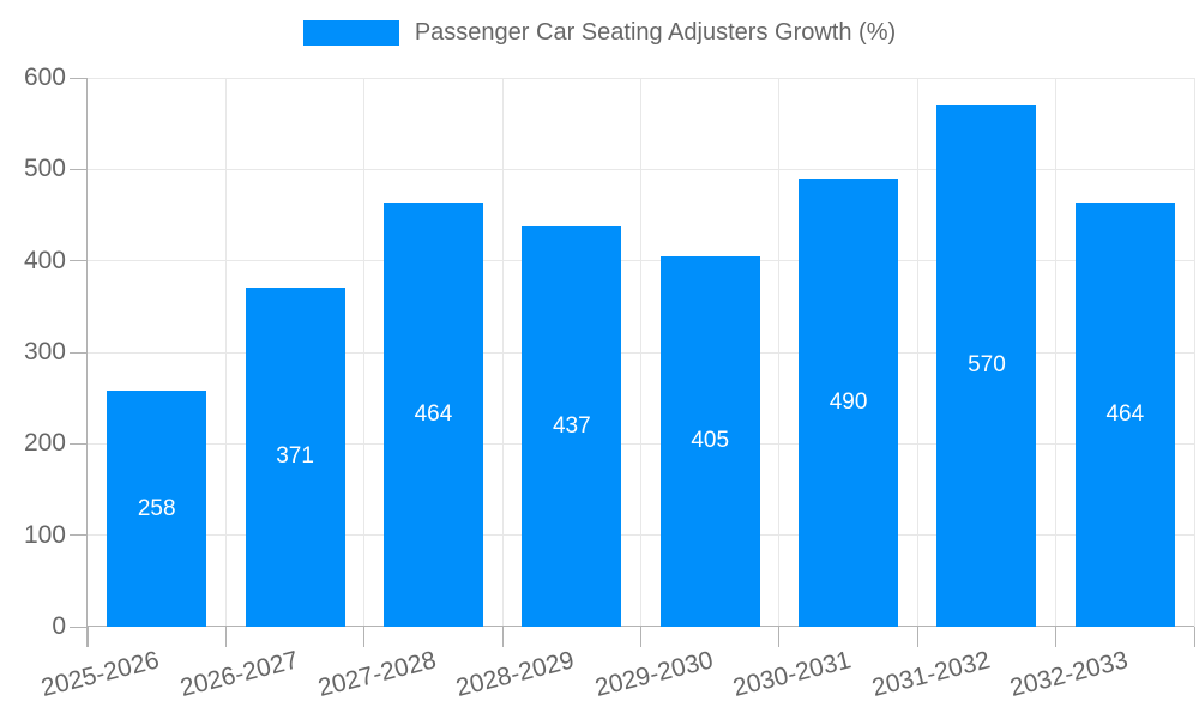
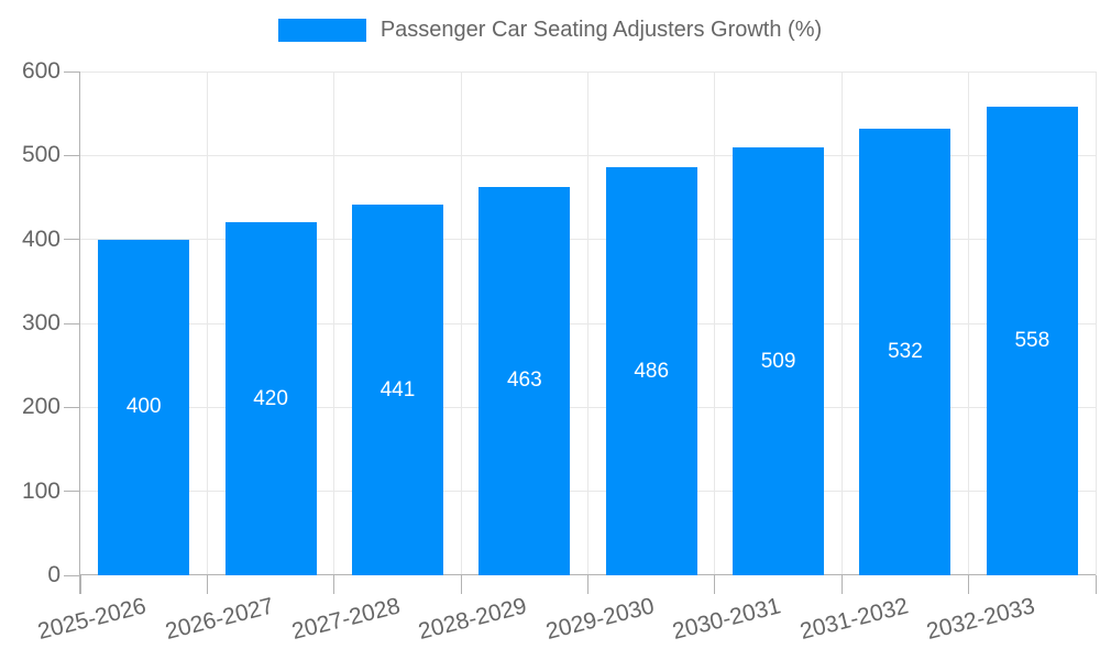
2025-2026: 258 -> 400
2026-2027: 371 -> 420
2027-2028: 464 -> 441
2028-2029: 437 -> 463
2029-2030: 405 -> 486
2030-2031: 490 -> 509
2031-2032: 570 -> 532
2032-2033: 464 -> 558
